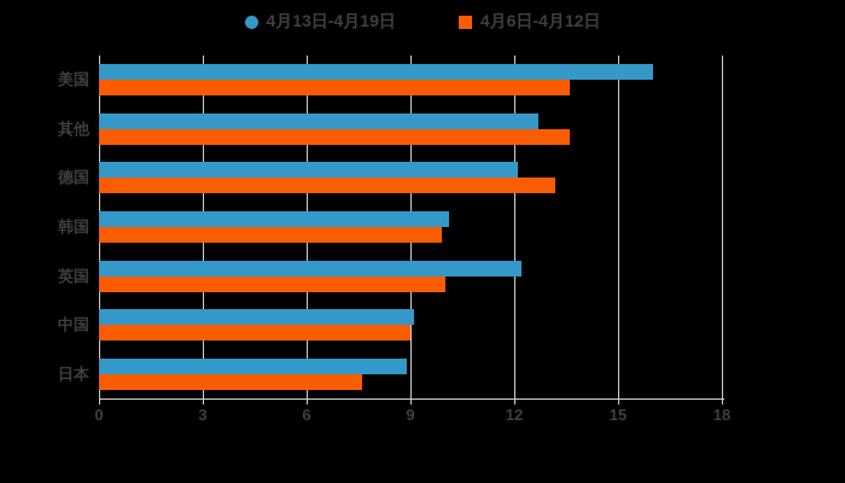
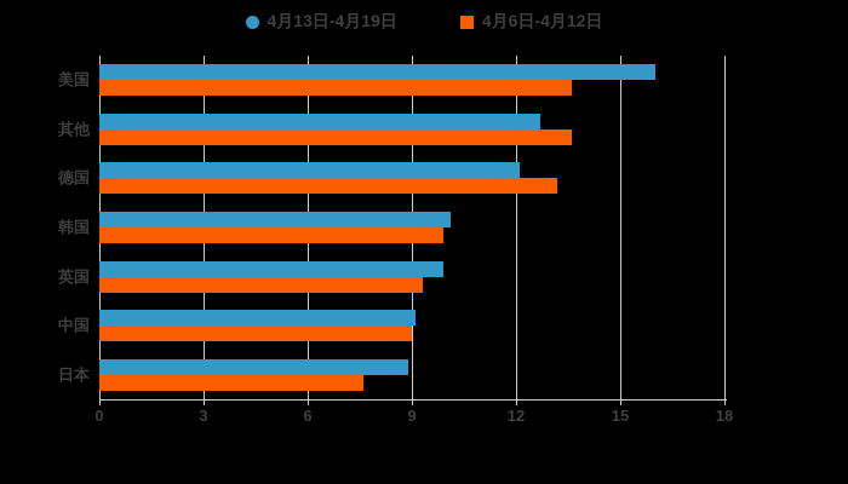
4月13日-4月19日/英国: 12.2 -> 9.9
4月6日-4月12日/英国: 10.0 -> 9.3
